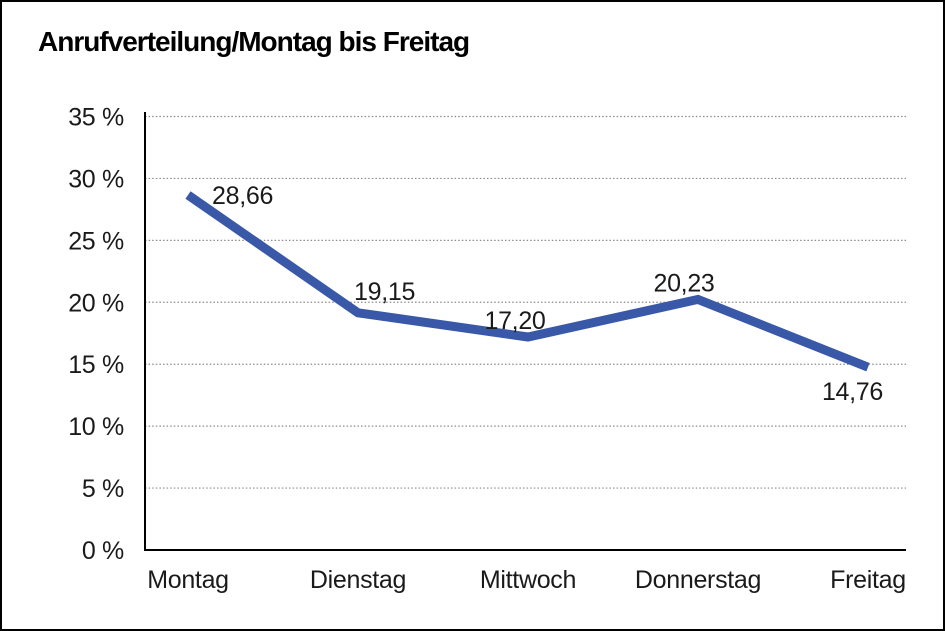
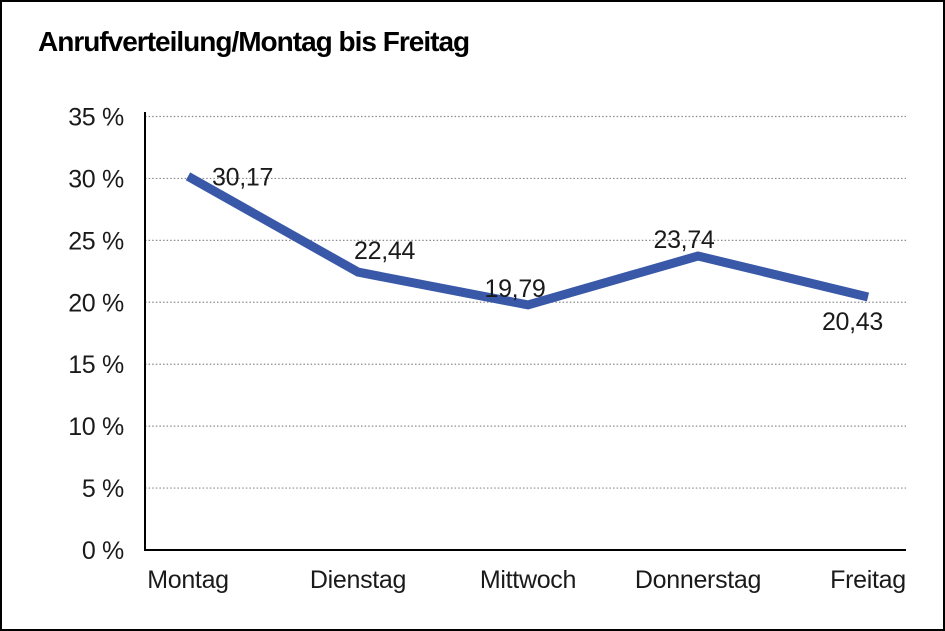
Montag: 28,66 -> 30,17
Dienstag: 19,15 -> 22,44
Mittwoch: 17,20 -> 19,79
Donnerstag: 20,23 -> 23,74
Freitag: 14,76 -> 20,43
